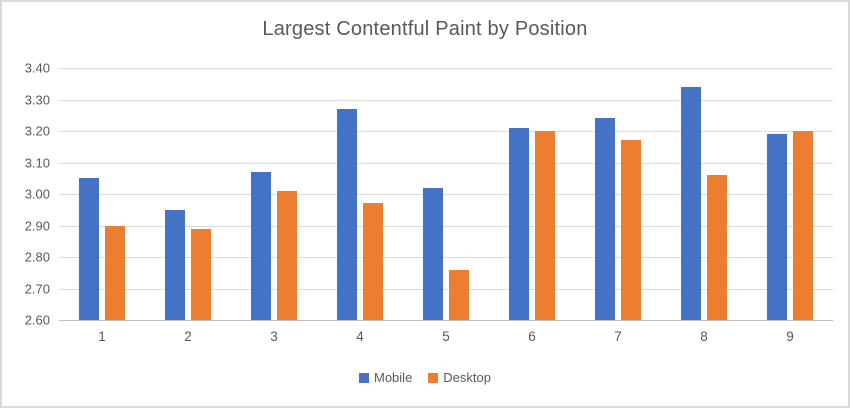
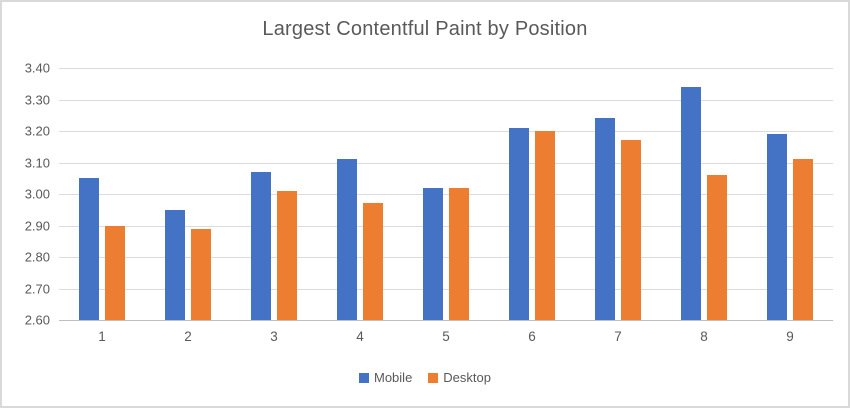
Mobile/4: 3.27 -> 3.11
Desktop/5: 2.76 -> 3.02
Desktop/9: 3.20 -> 3.11
